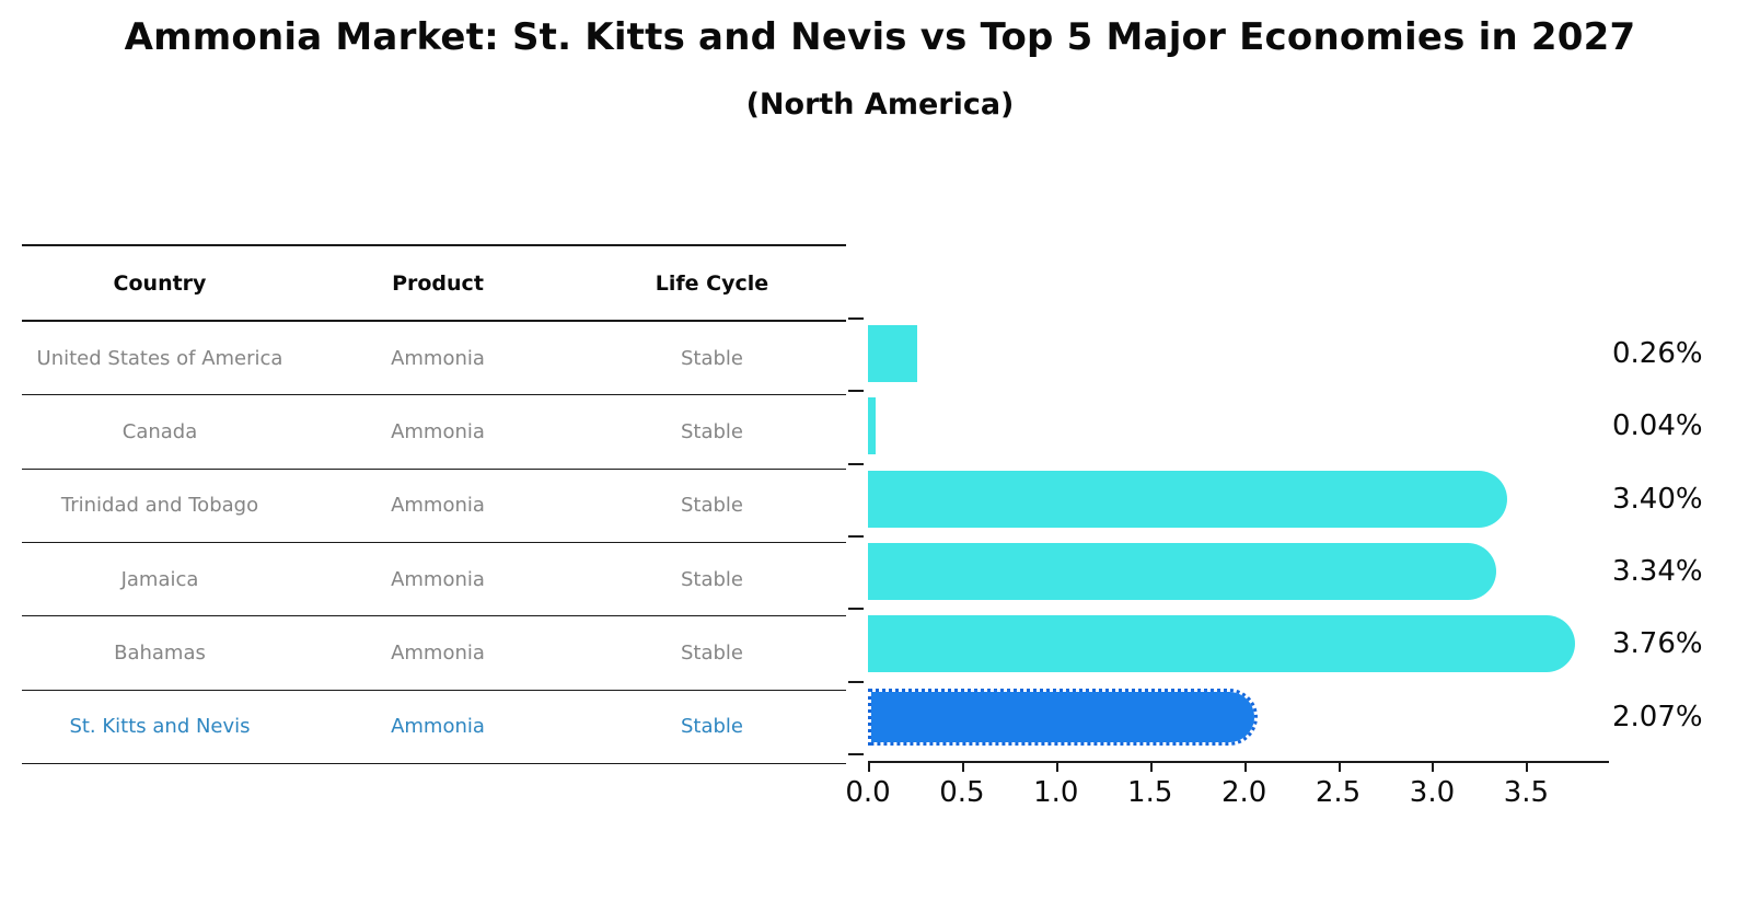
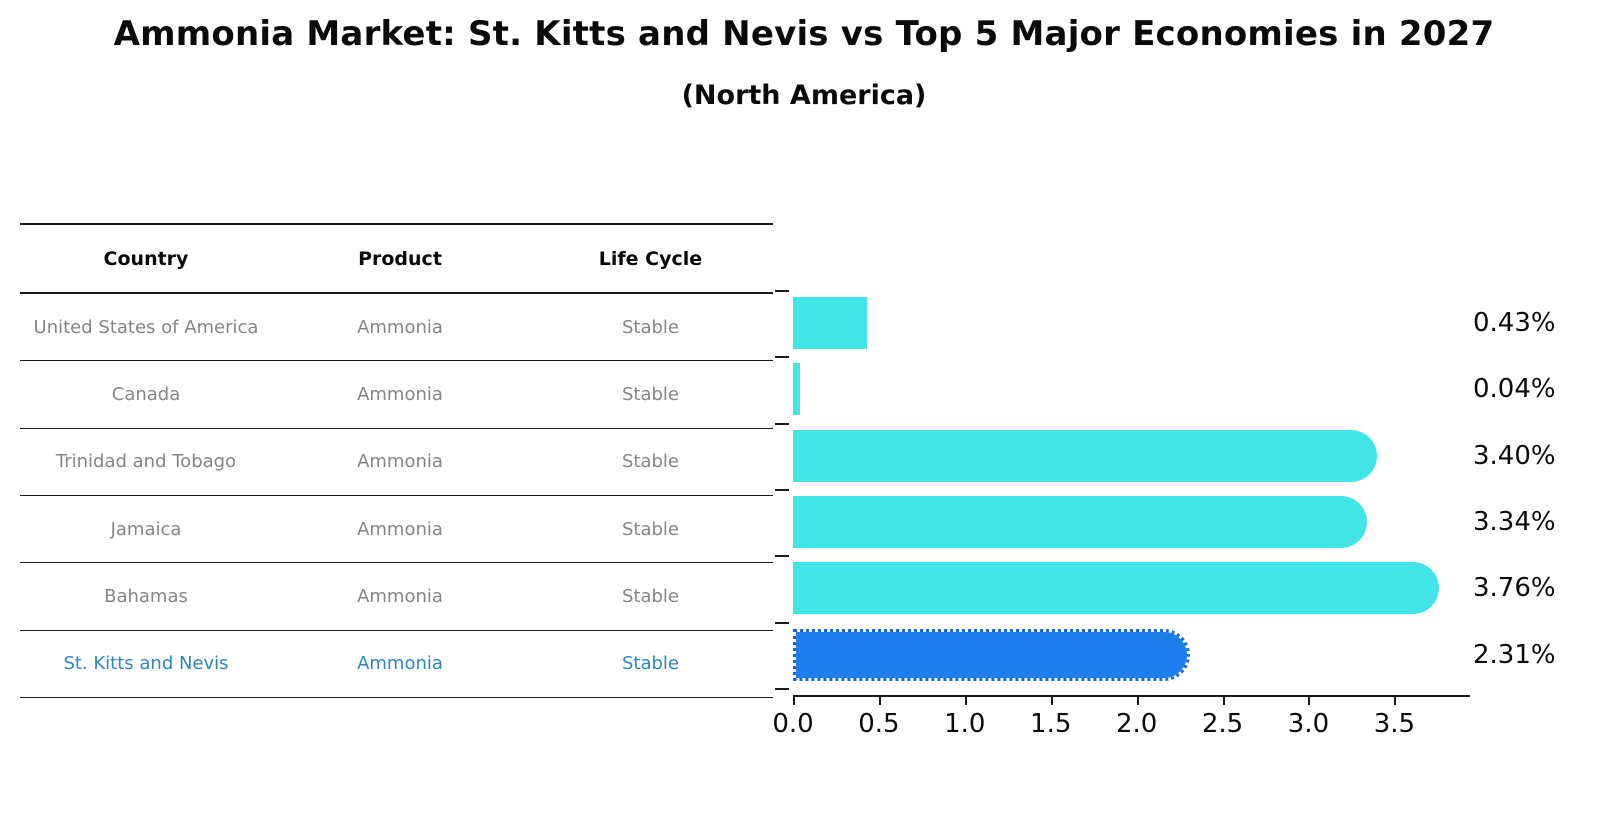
United States of America: 0.26% -> 0.43%
St. Kitts and Nevis: 2.07% -> 2.31%
